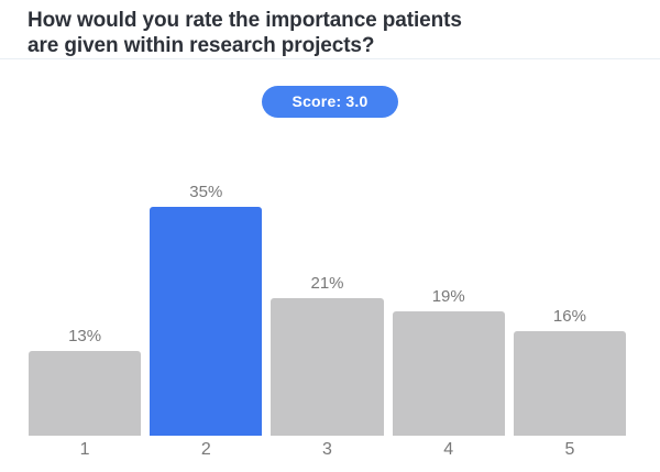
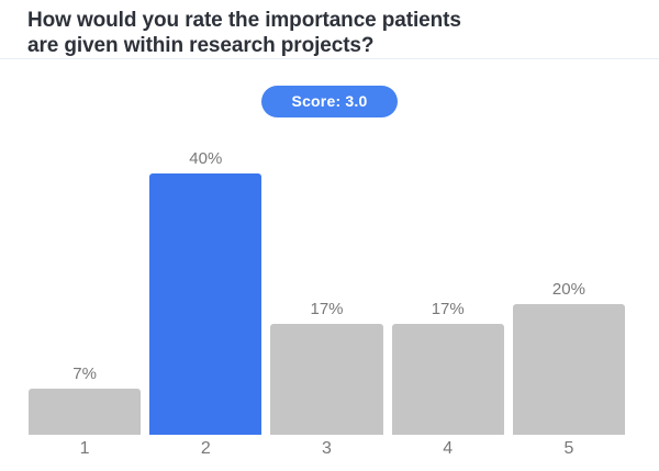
1: 13% -> 7%
2: 35% -> 40%
3: 21% -> 17%
4: 19% -> 17%
5: 16% -> 20%
